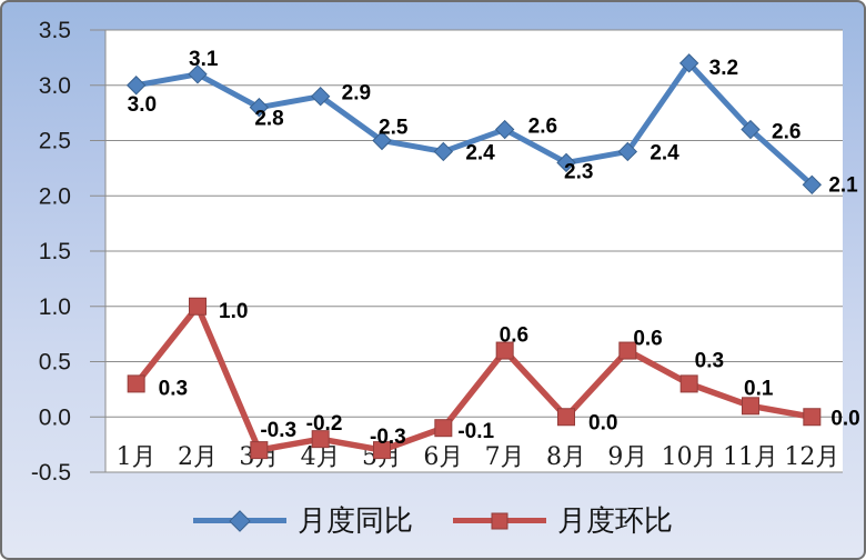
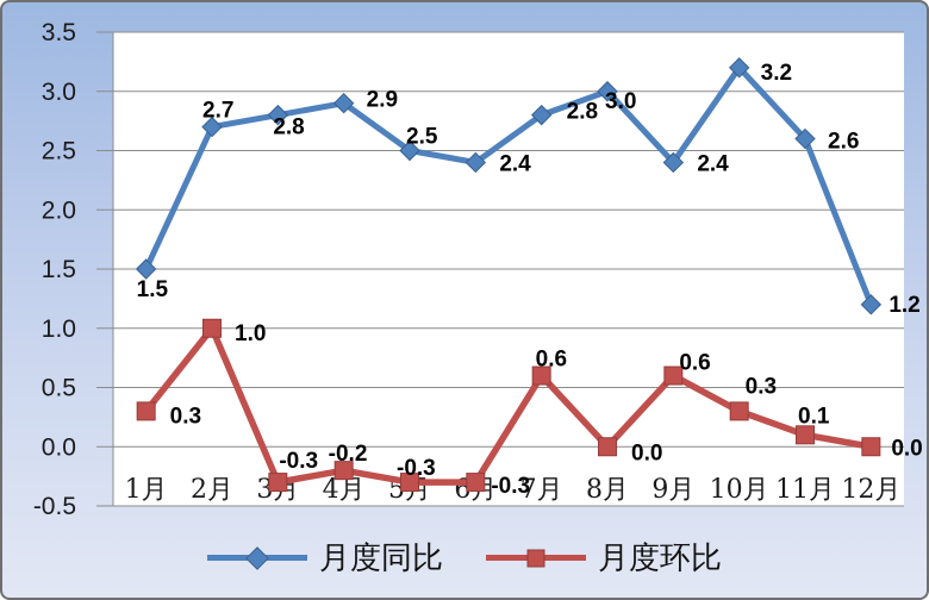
月度同比/1月: 3.0 -> 1.5
月度同比/2月: 3.1 -> 2.7
月度环比/6月: -0.1 -> -0.3
月度同比/7月: 2.6 -> 2.8
月度同比/8月: 2.3 -> 3.0
月度同比/12月: 2.1 -> 1.2
